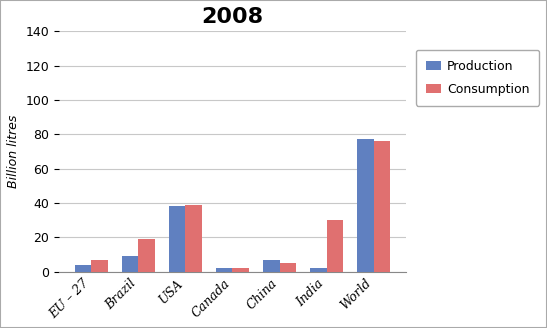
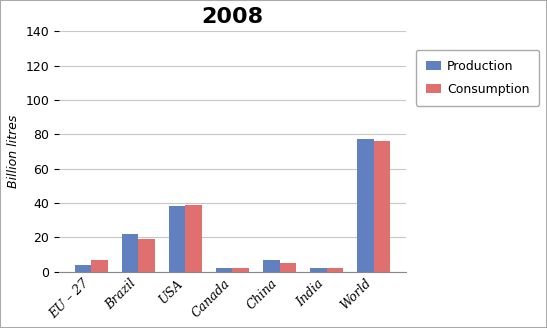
Production/Brazil: 9 -> 22
Consumption/India: 30 -> 2
